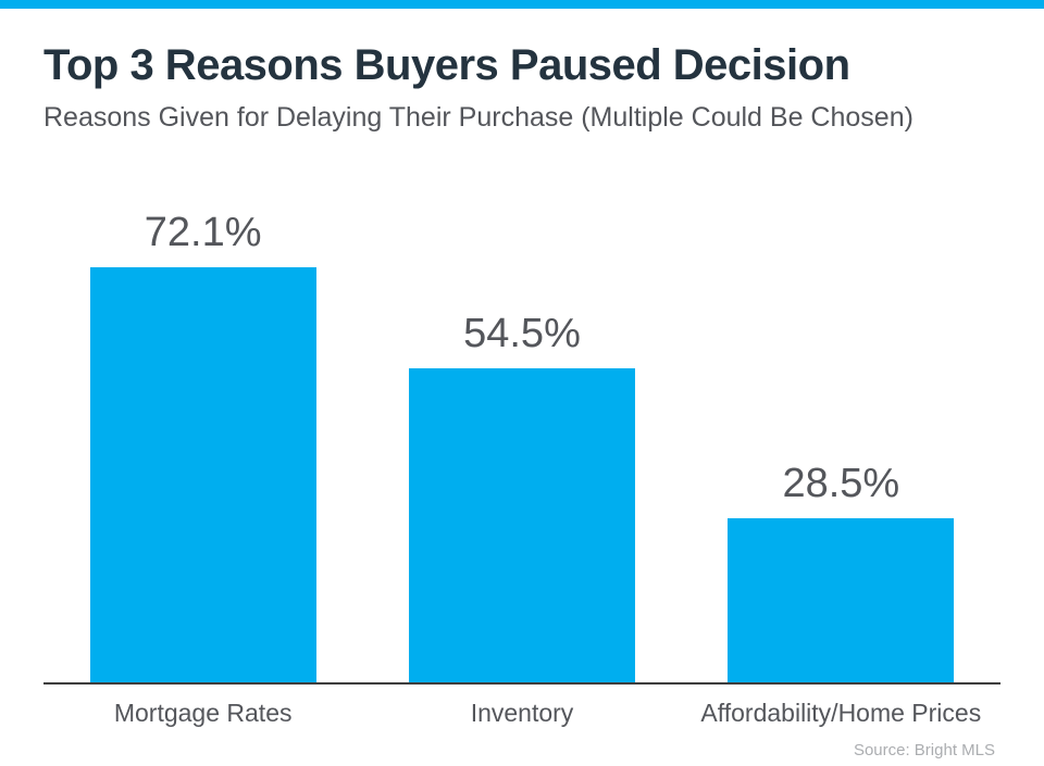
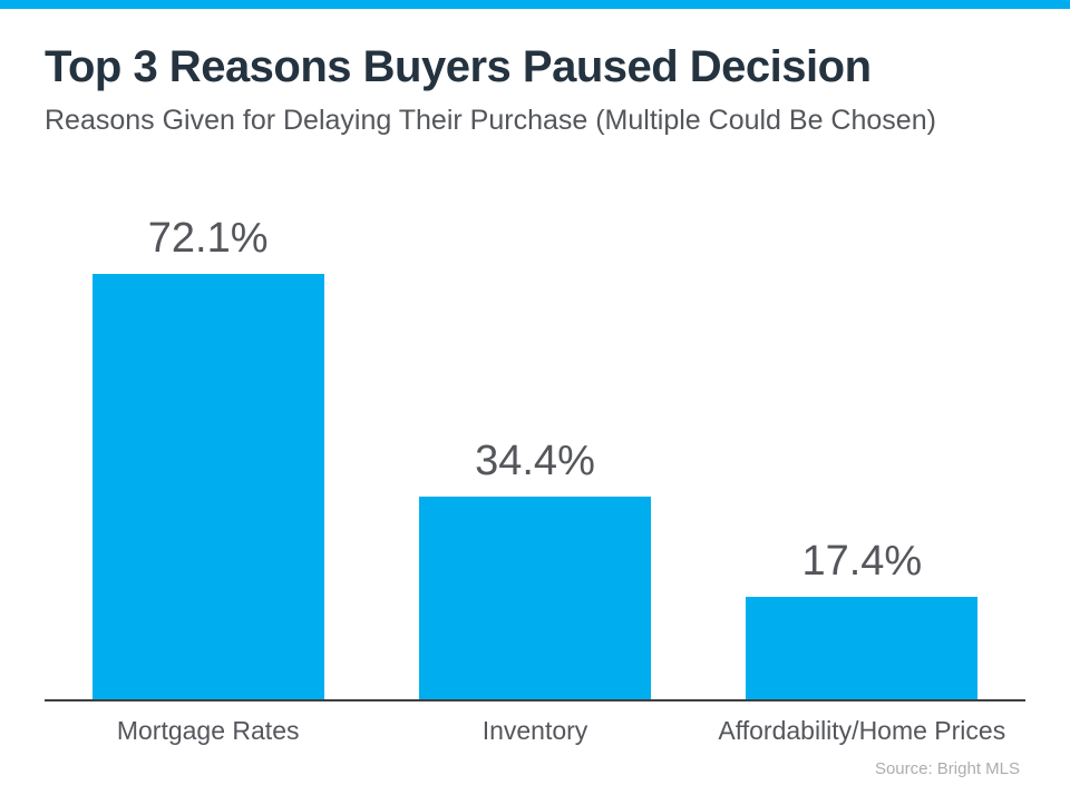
Inventory: 54.5% -> 34.4%
Affordability/Home Prices: 28.5% -> 17.4%
